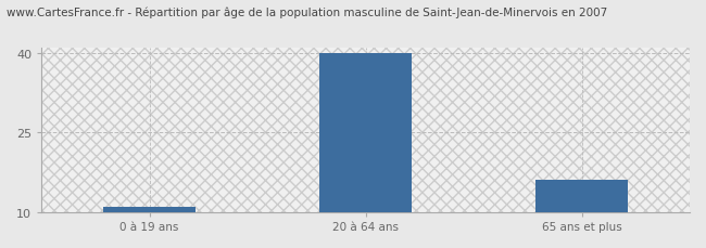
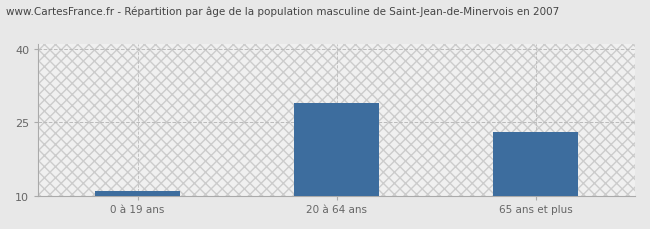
20 à 64 ans: 40 -> 29
65 ans et plus: 16 -> 23
